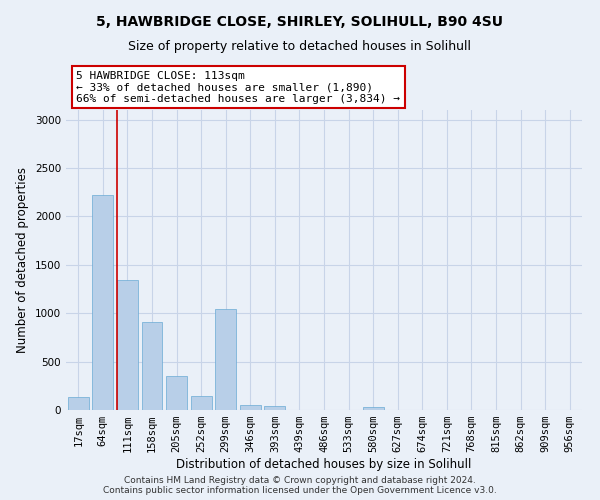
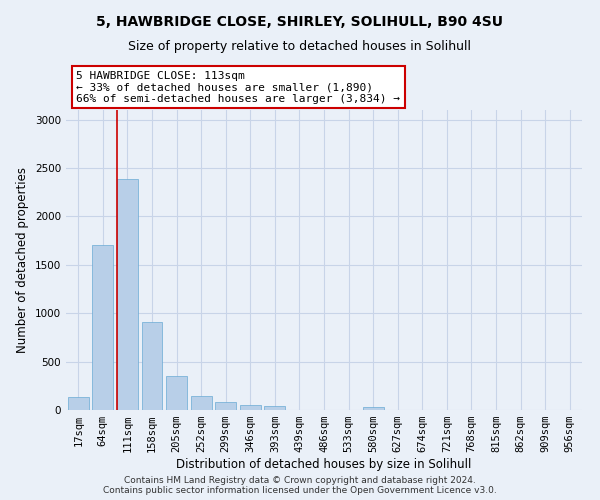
64sqm: 2220 -> 1700
111sqm: 1340 -> 2390
299sqm: 1040 -> 80
